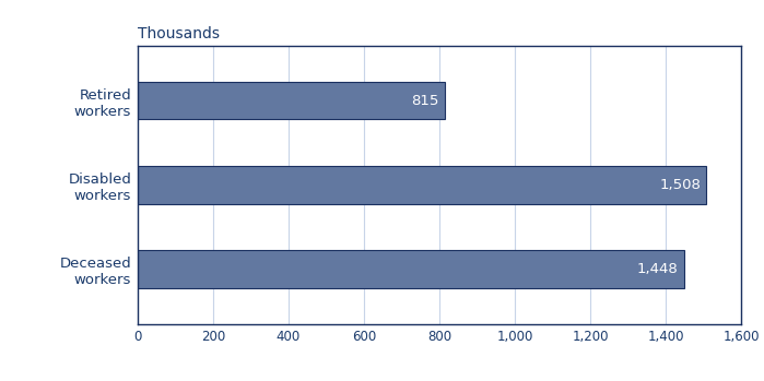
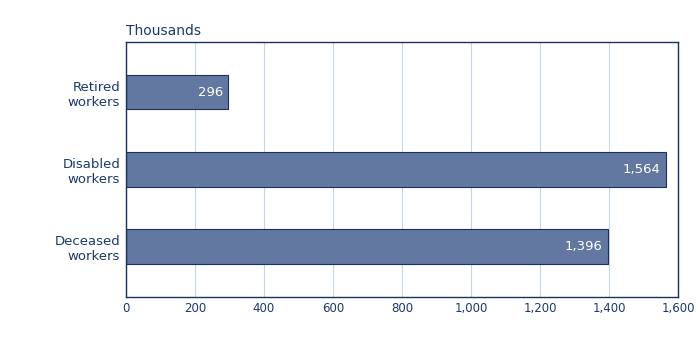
Retired workers: 815 -> 296
Disabled workers: 1,508 -> 1,564
Deceased workers: 1,448 -> 1,396
